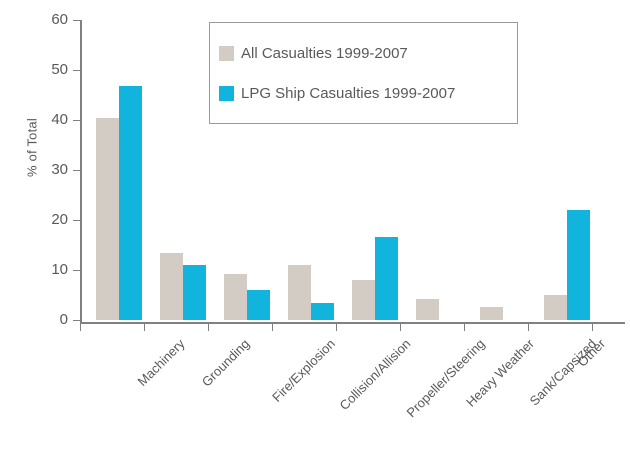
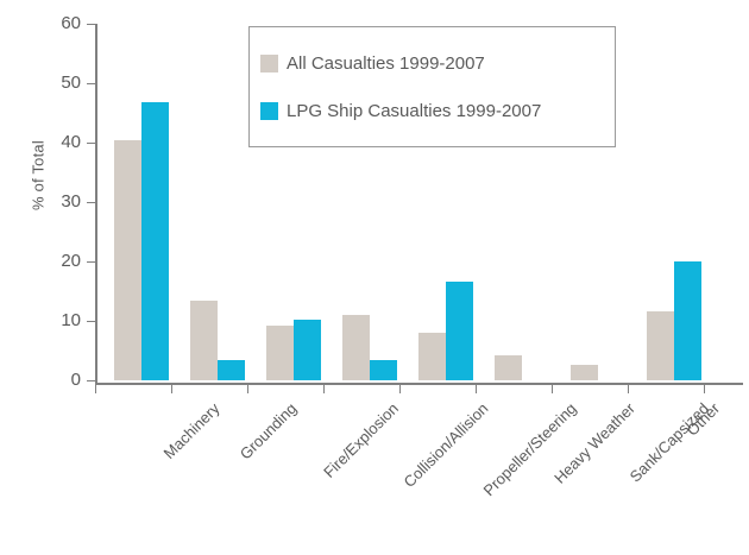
LPG Ship Casualties 1999-2007/Grounding: 11 -> 3
LPG Ship Casualties 1999-2007/Fire/Explosion: 6 -> 10
All Casualties 1999-2007/Other: 5 -> 12
LPG Ship Casualties 1999-2007/Other: 22 -> 20
